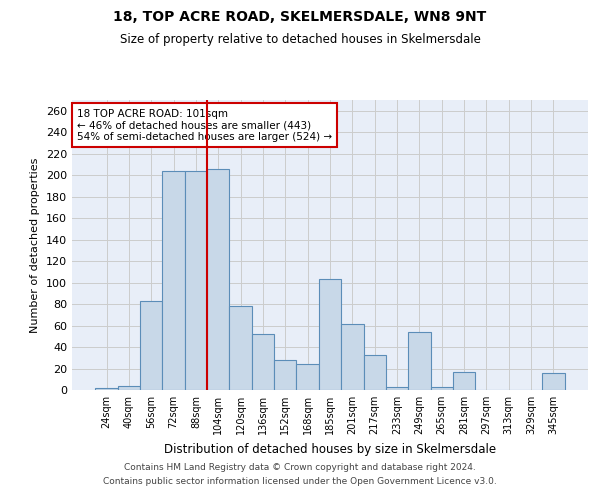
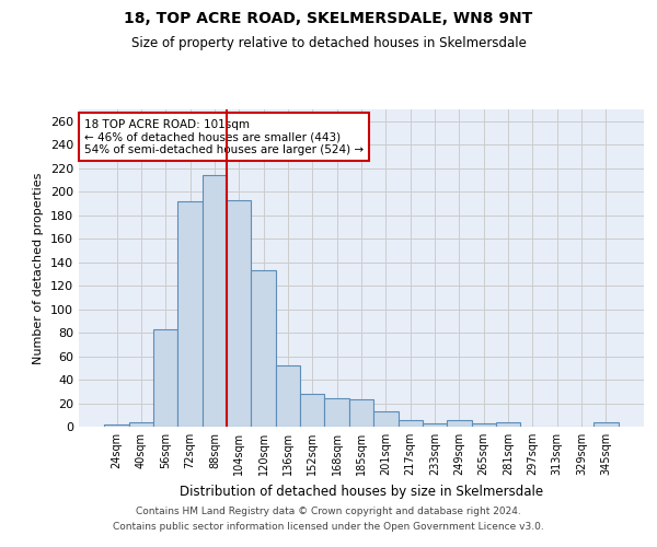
72sqm: 204 -> 192
88sqm: 204 -> 214
104sqm: 206 -> 193
120sqm: 78 -> 133
185sqm: 103 -> 23
201sqm: 61 -> 13
217sqm: 33 -> 6
249sqm: 54 -> 6
281sqm: 17 -> 4
345sqm: 16 -> 4
